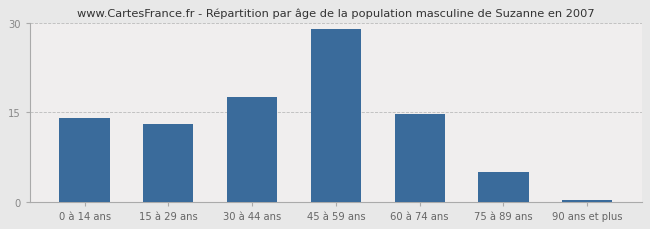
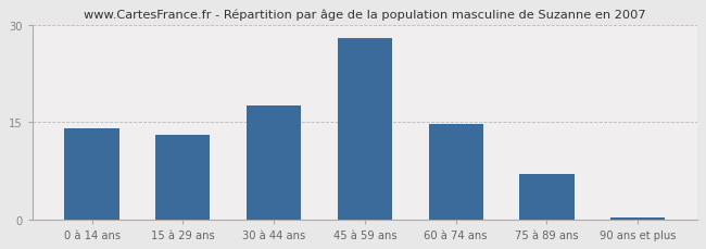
45 à 59 ans: 29.0 -> 28.0
75 à 89 ans: 5.0 -> 7.0
